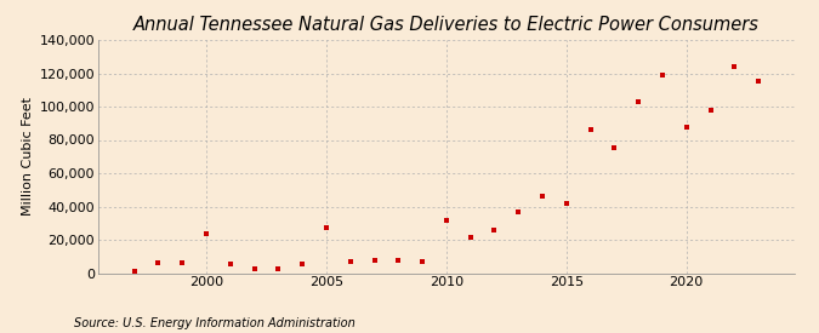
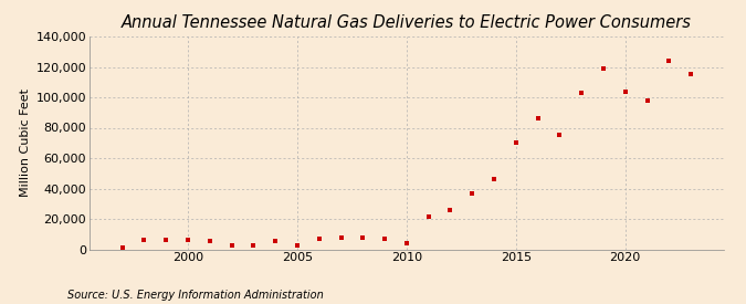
2000: 24,000 -> 6,000
2005: 27,000 -> 3,000
2010: 32,000 -> 4,000
2015: 42,000 -> 70,000
2020: 88,000 -> 104,000
